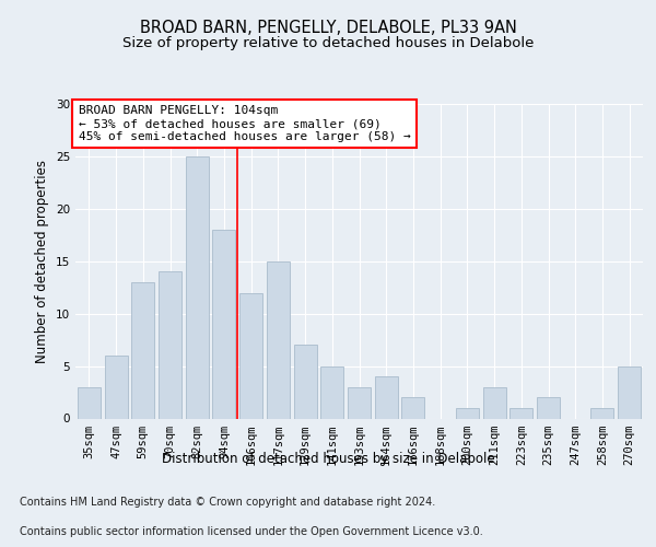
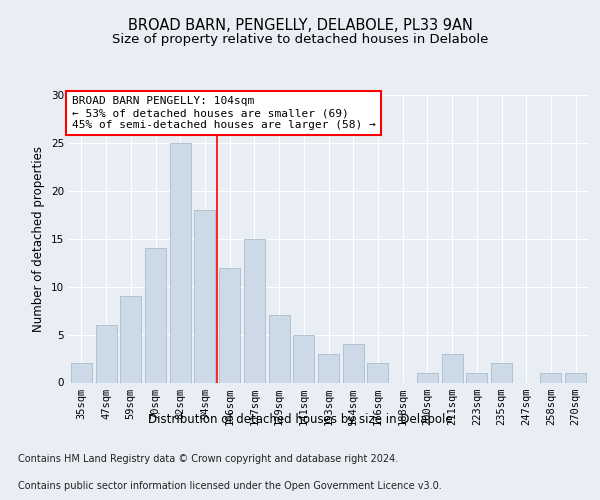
35sqm: 3 -> 2
59sqm: 13 -> 9
270sqm: 5 -> 1
